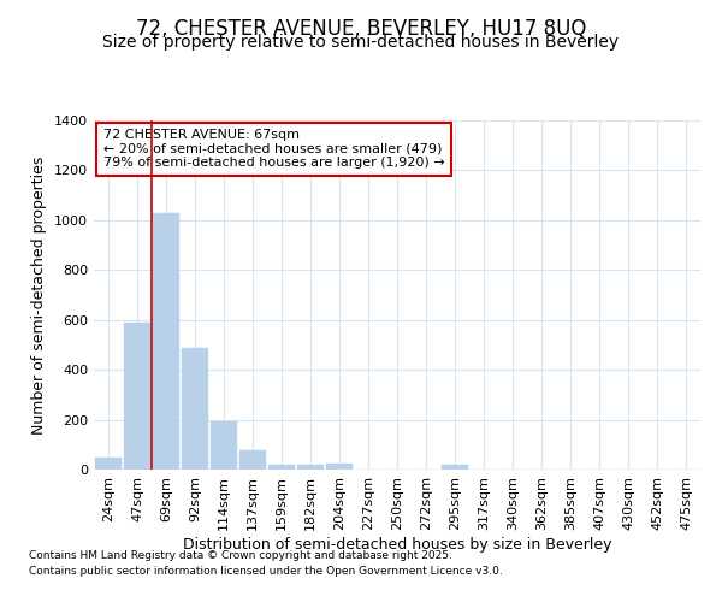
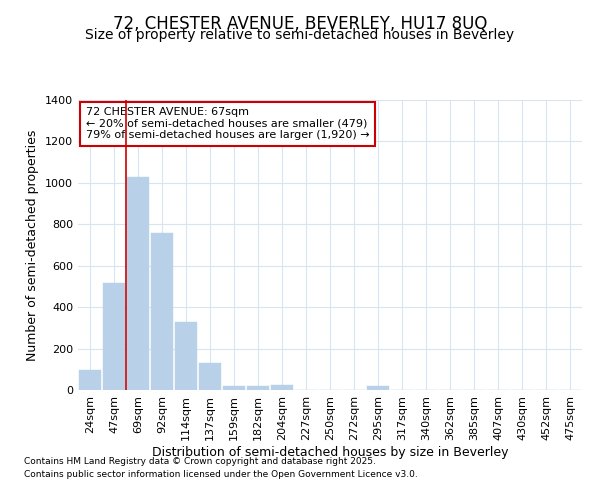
24sqm: 47 -> 95
47sqm: 590 -> 515
92sqm: 490 -> 760
114sqm: 195 -> 330
137sqm: 75 -> 130
